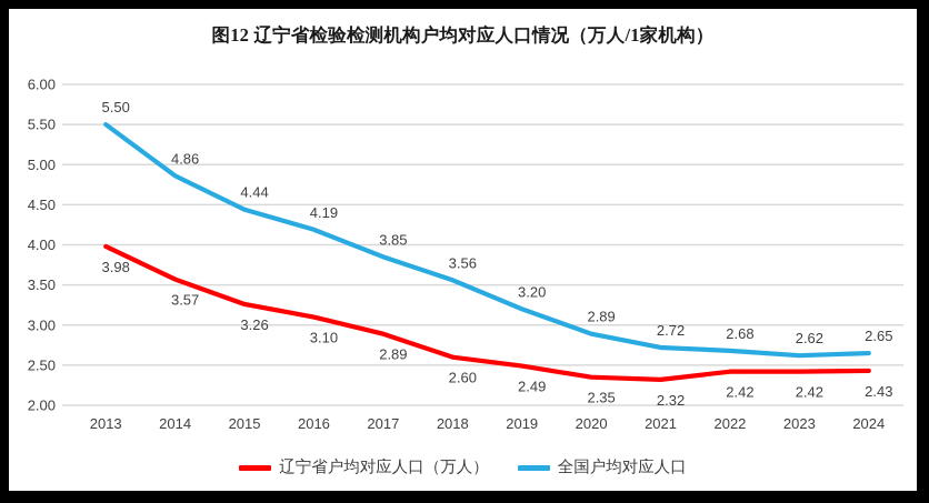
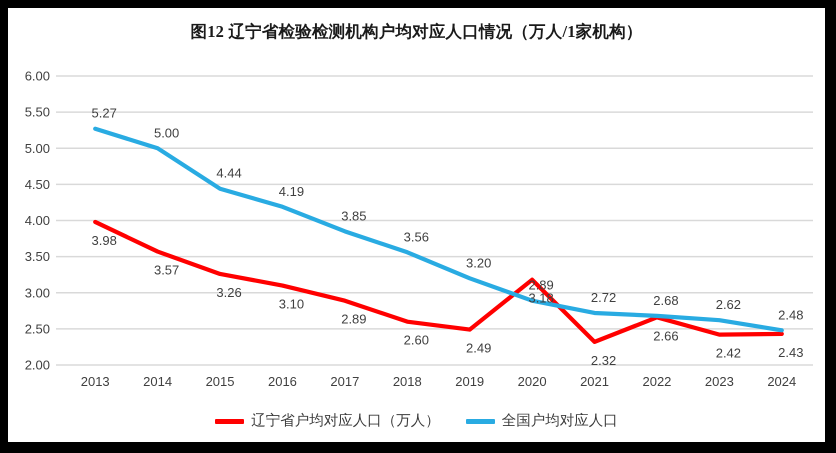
全国户均对应人口/2013: 5.50 -> 5.27
全国户均对应人口/2014: 4.86 -> 5.00
辽宁省户均对应人口（万人）/2020: 2.35 -> 3.18
辽宁省户均对应人口（万人）/2022: 2.42 -> 2.66
全国户均对应人口/2024: 2.65 -> 2.48
